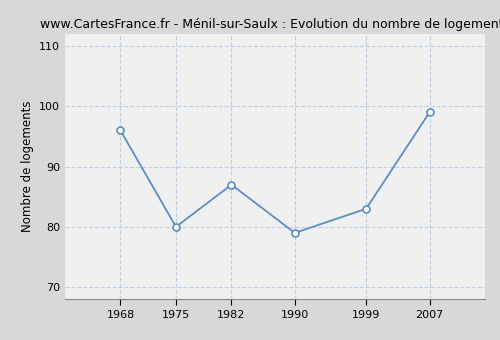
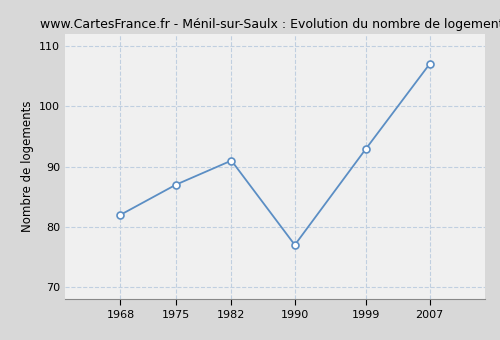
1968: 96 -> 82
1975: 80 -> 87
1982: 87 -> 91
1990: 79 -> 77
1999: 83 -> 93
2007: 99 -> 107
